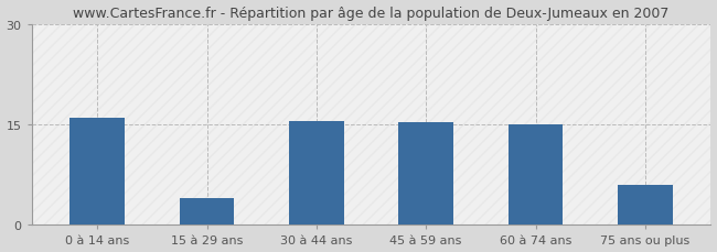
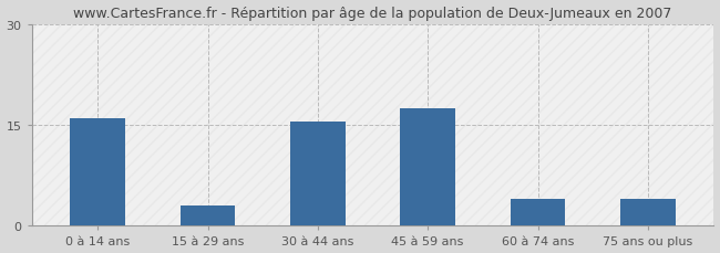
15 à 29 ans: 4.0 -> 3.0
45 à 59 ans: 15.4 -> 17.5
60 à 74 ans: 15.0 -> 4.0
75 ans ou plus: 6.0 -> 4.0
